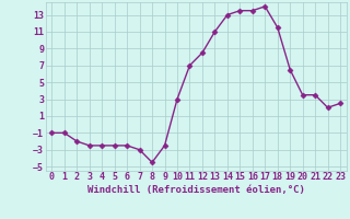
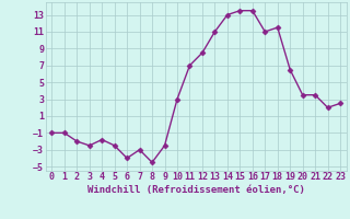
4: -2.5 -> -1.8
6: -2.5 -> -4.0
17: 14.0 -> 11.0
